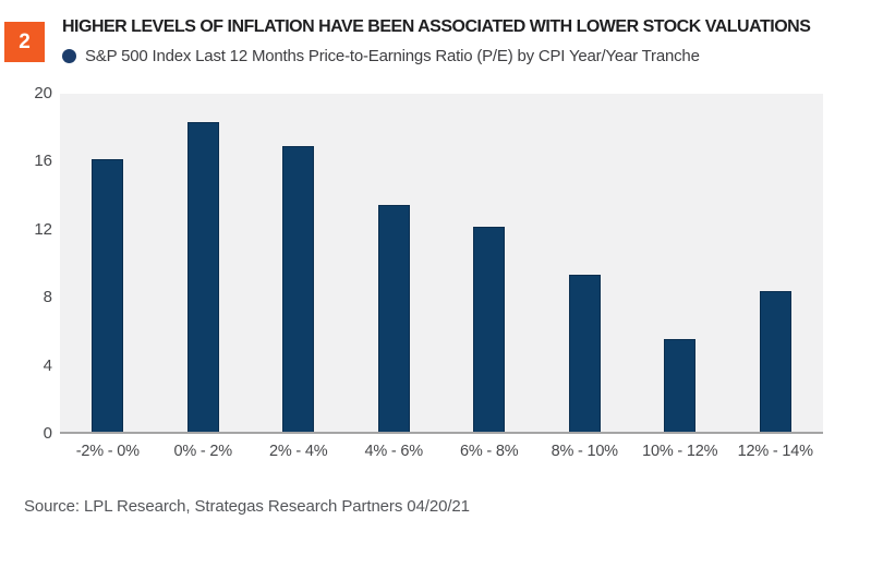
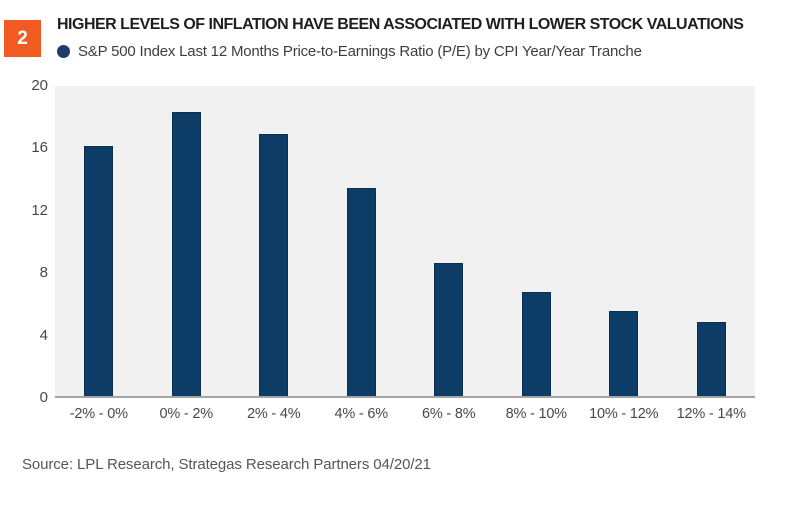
6% - 8%: 12.1 -> 8.6
8% - 10%: 9.3 -> 6.7
12% - 14%: 8.3 -> 4.8
